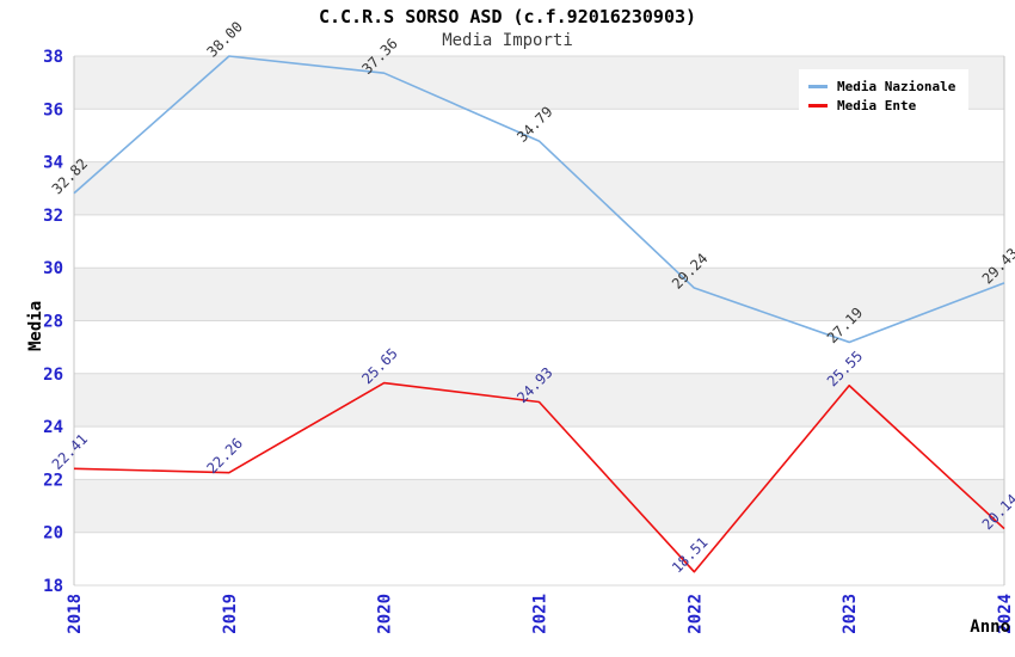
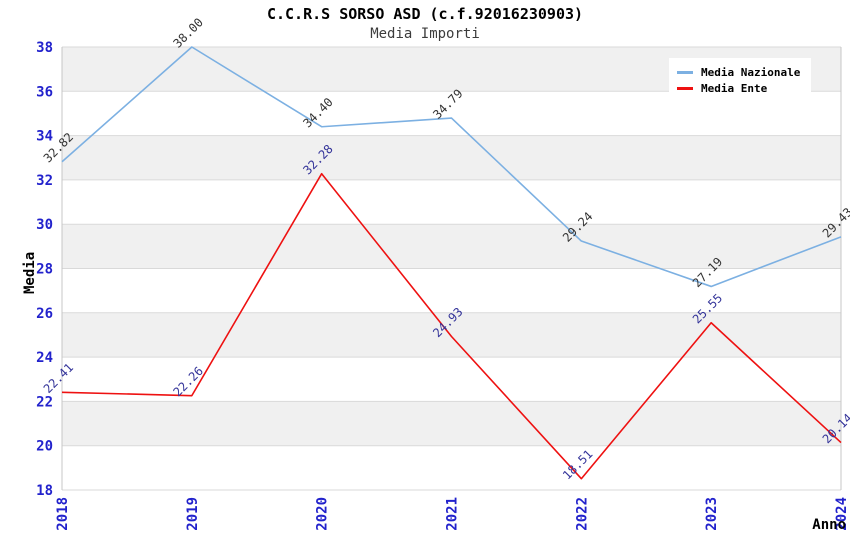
Media Nazionale/2020: 37.36 -> 34.40
Media Ente/2020: 25.65 -> 32.28
